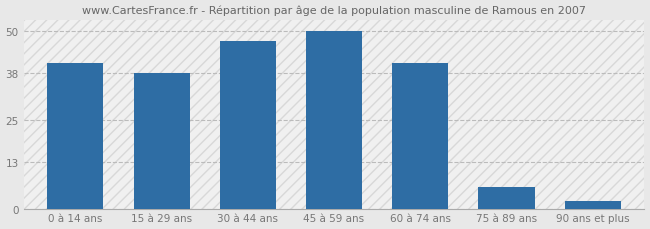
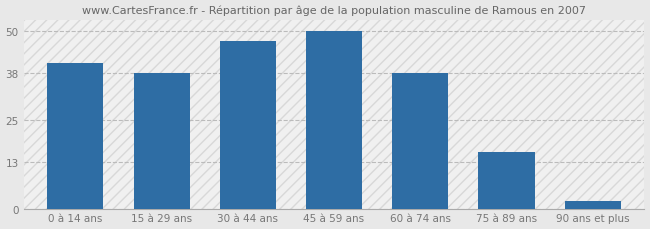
60 à 74 ans: 41 -> 38
75 à 89 ans: 6 -> 16
